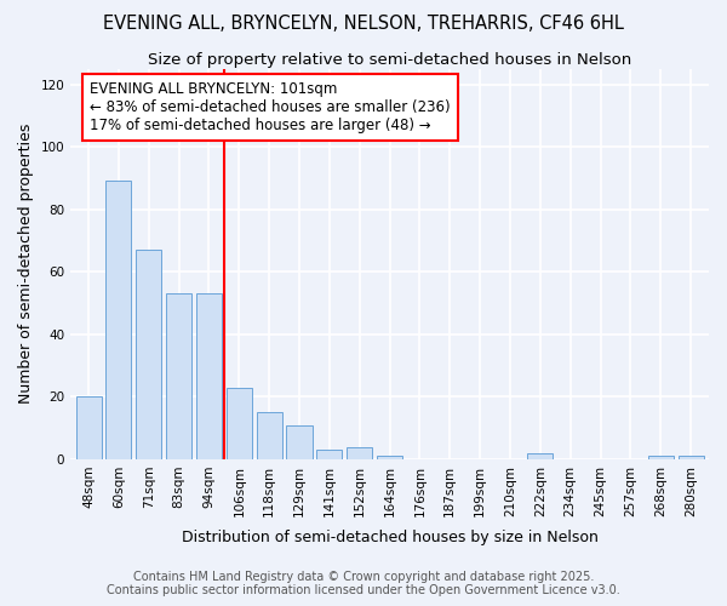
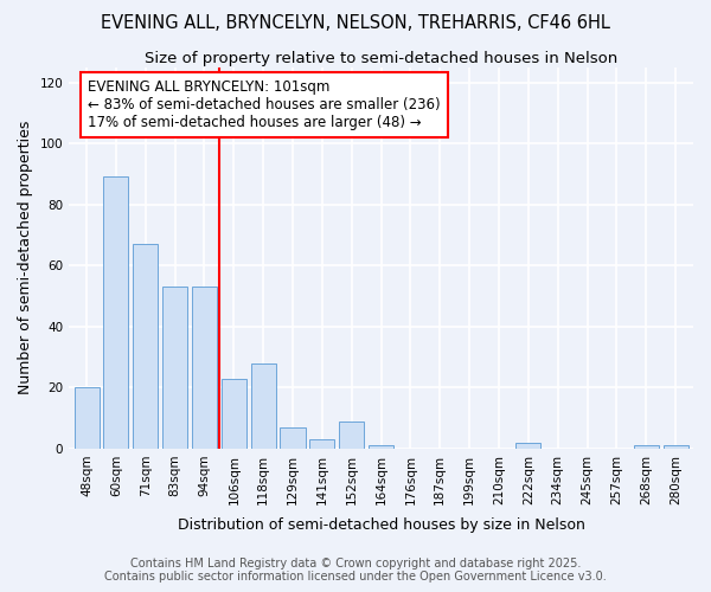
118sqm: 15 -> 28
129sqm: 11 -> 7
152sqm: 4 -> 9
